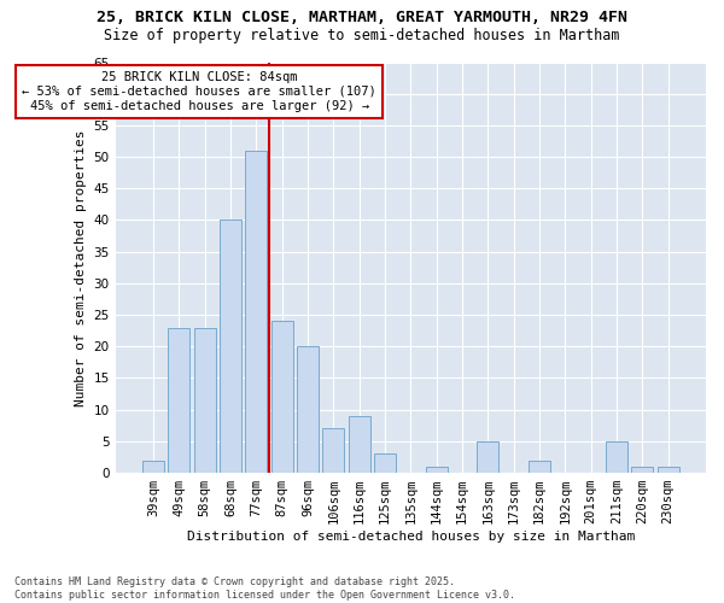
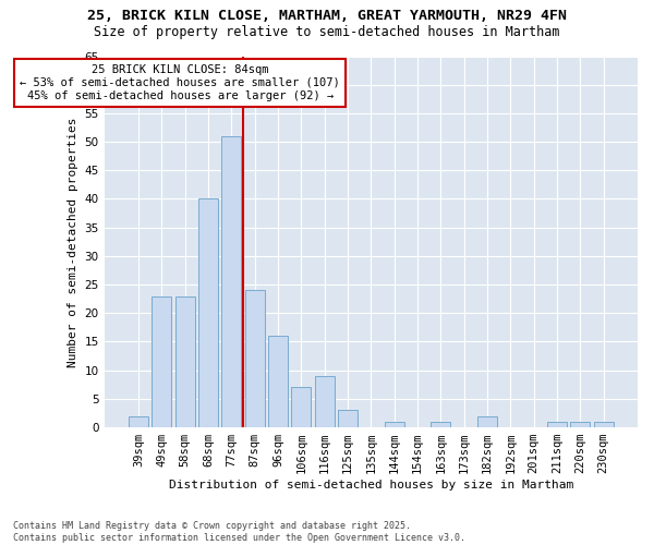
96sqm: 20 -> 16
163sqm: 5 -> 1
211sqm: 5 -> 1
